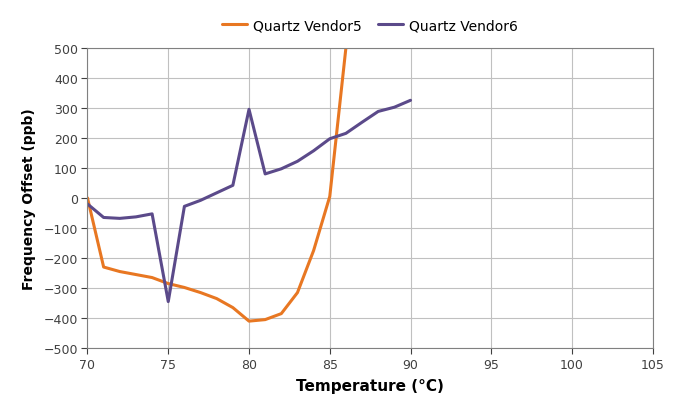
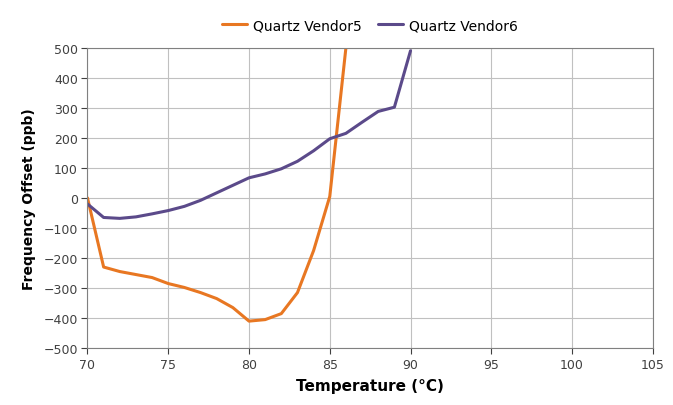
Quartz Vendor6/75: -345 -> -42
Quartz Vendor6/80: 295 -> 67
Quartz Vendor6/90: 325 -> 490
